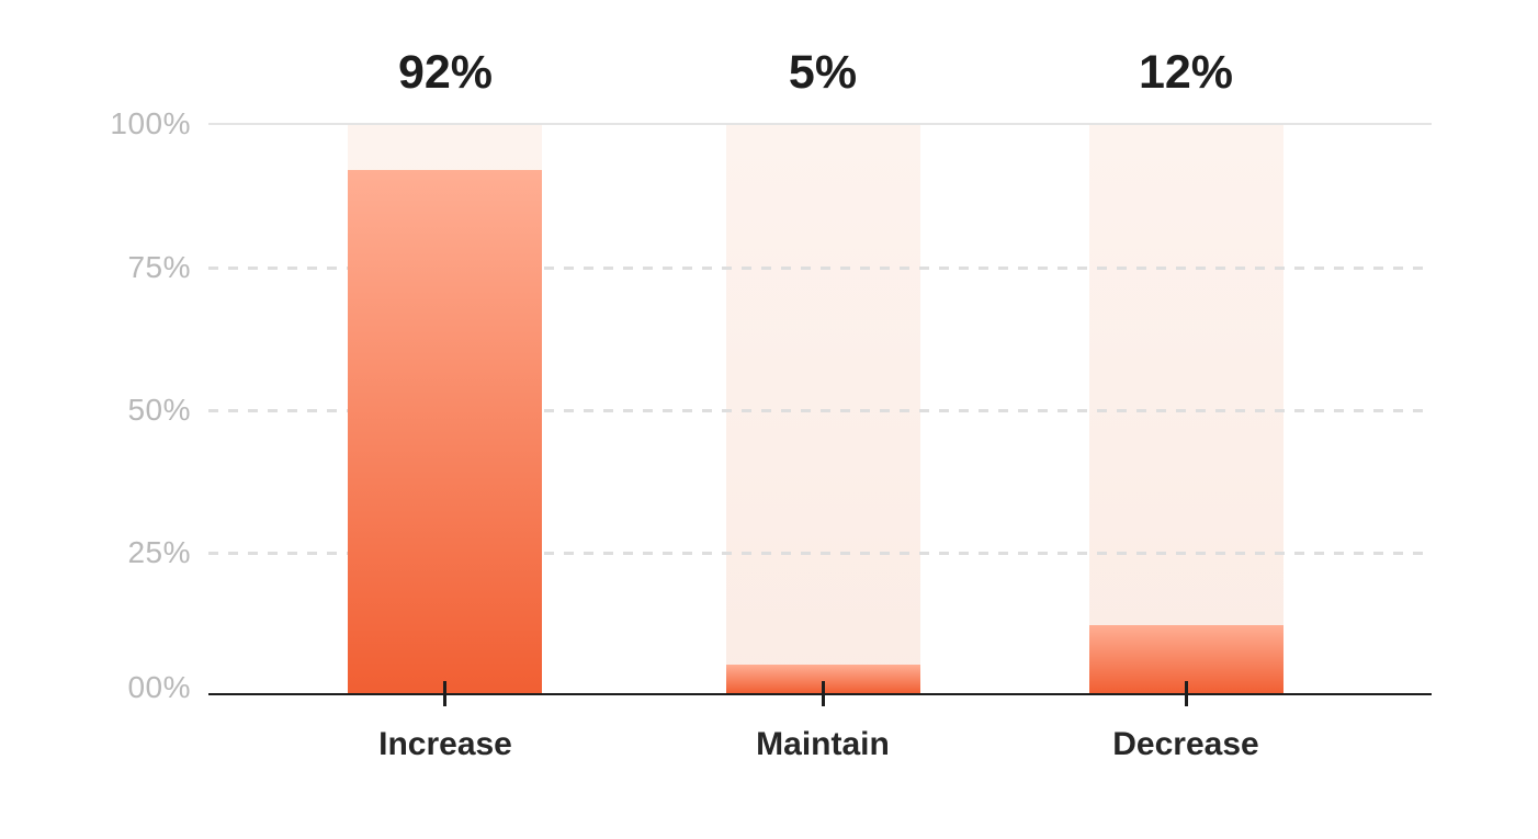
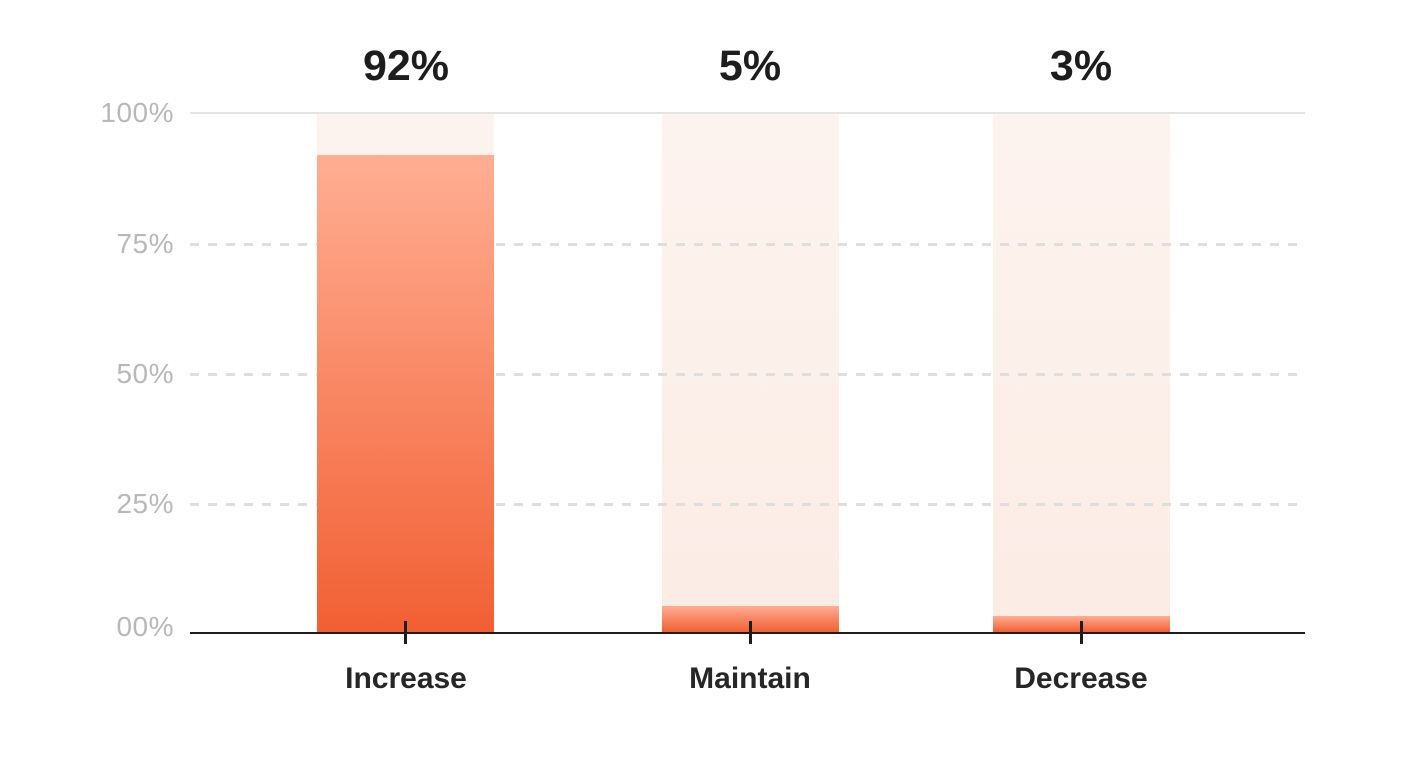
Decrease: 12% -> 3%
